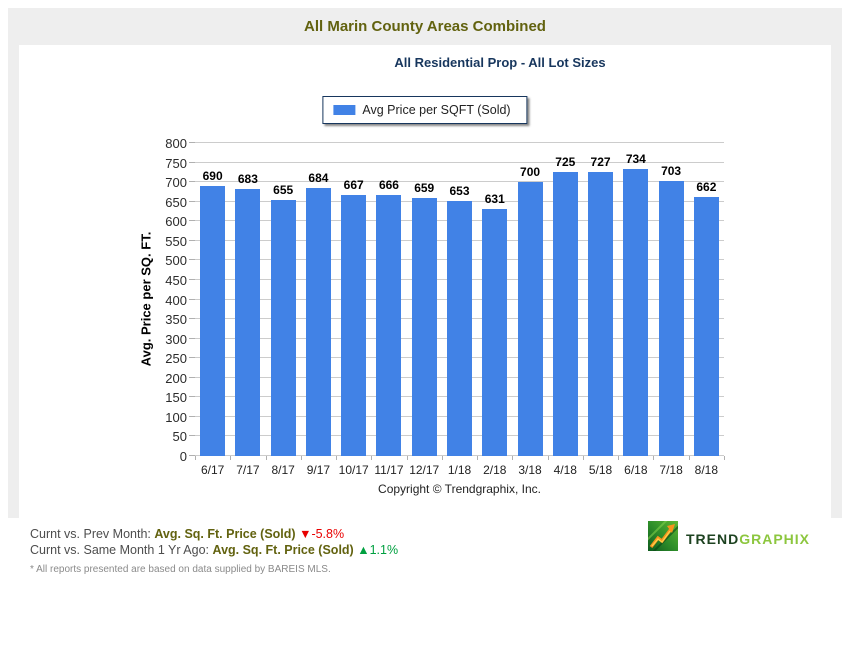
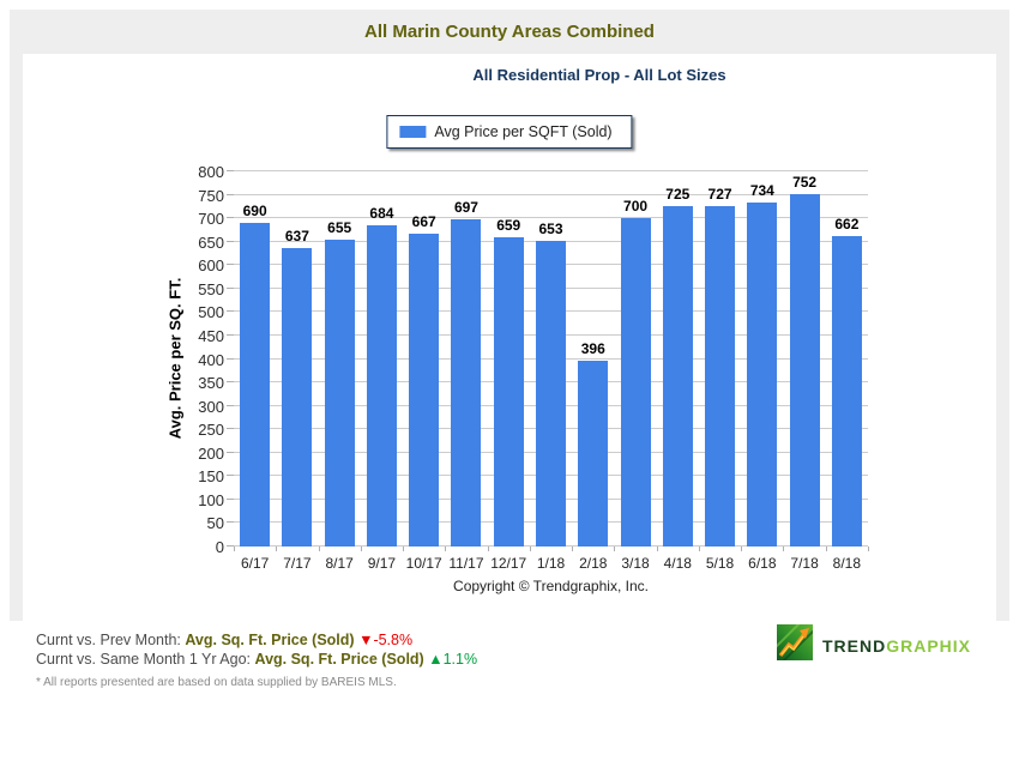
7/17: 683 -> 637
11/17: 666 -> 697
2/18: 631 -> 396
7/18: 703 -> 752
